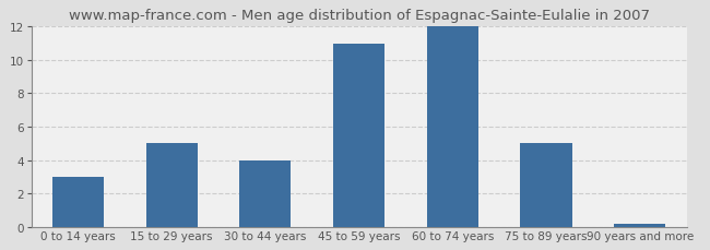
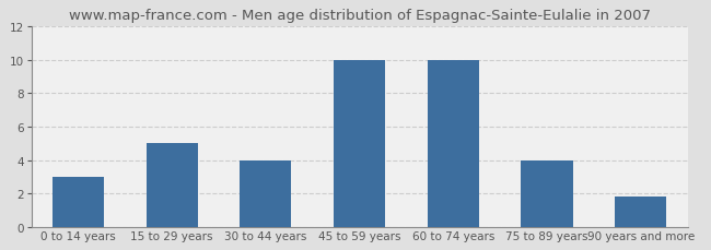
45 to 59 years: 11.0 -> 10.0
60 to 74 years: 12.0 -> 10.0
75 to 89 years: 5.0 -> 4.0
90 years and more: 0.2 -> 1.8
